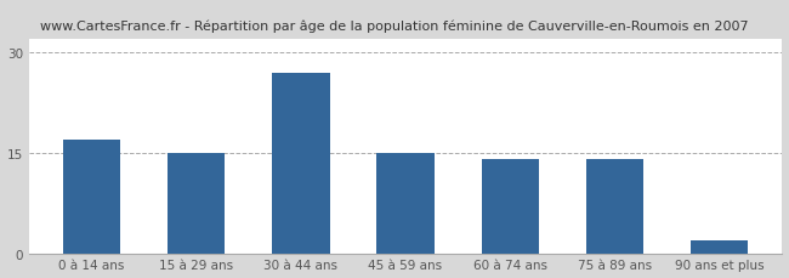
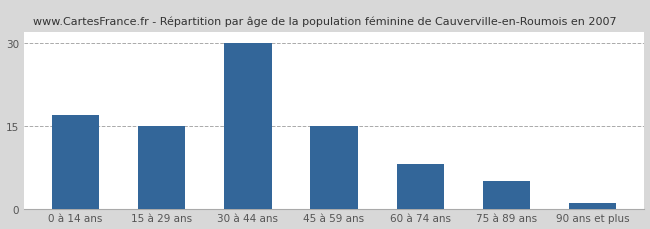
30 à 44 ans: 27 -> 30
60 à 74 ans: 14 -> 8
75 à 89 ans: 14 -> 5
90 ans et plus: 2 -> 1
